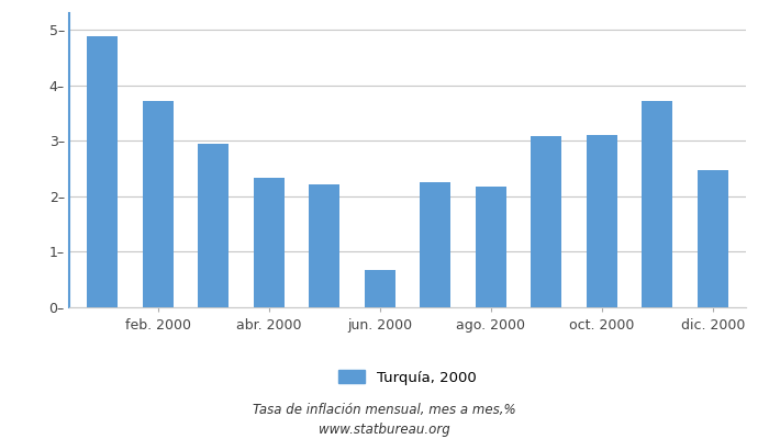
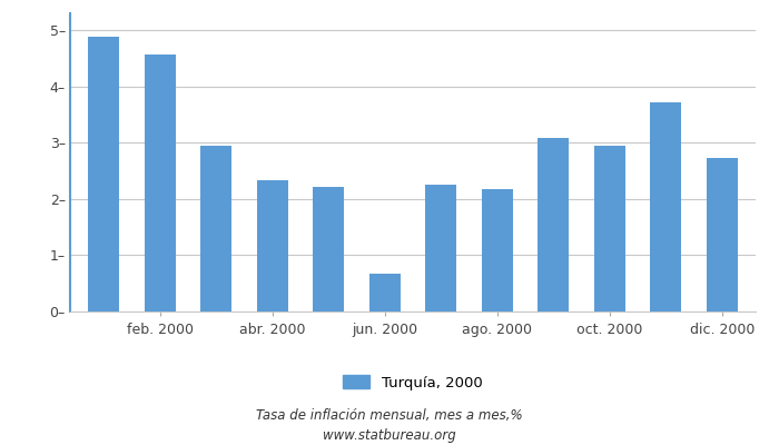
feb. 2000: 3.71– -> 4.56–
oct. 2000: 3.10– -> 2.94–
dic. 2000: 2.48– -> 2.72–
